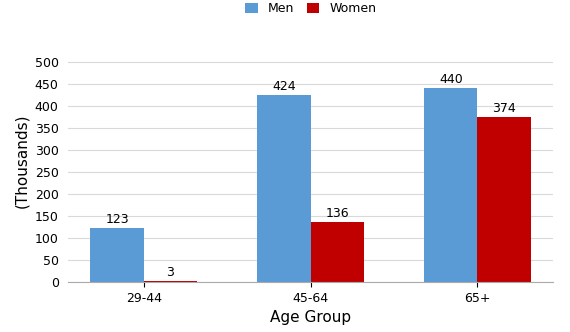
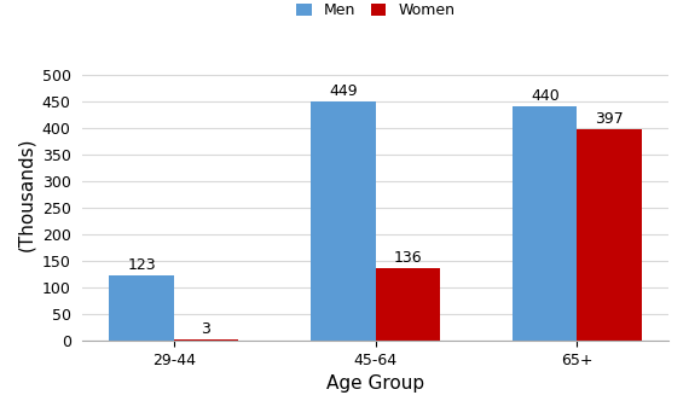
Men/45-64: 424 -> 449
Women/65+: 374 -> 397
